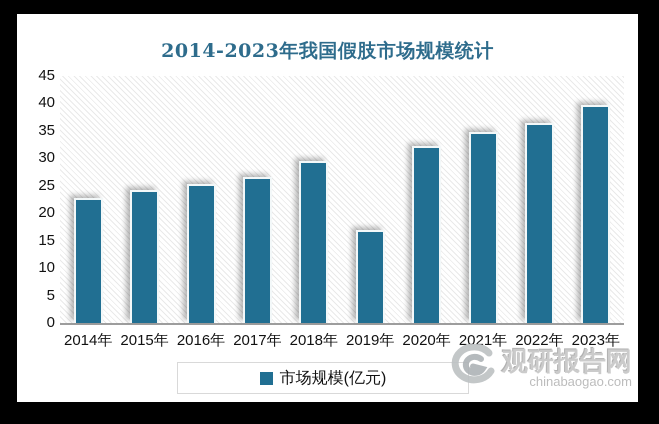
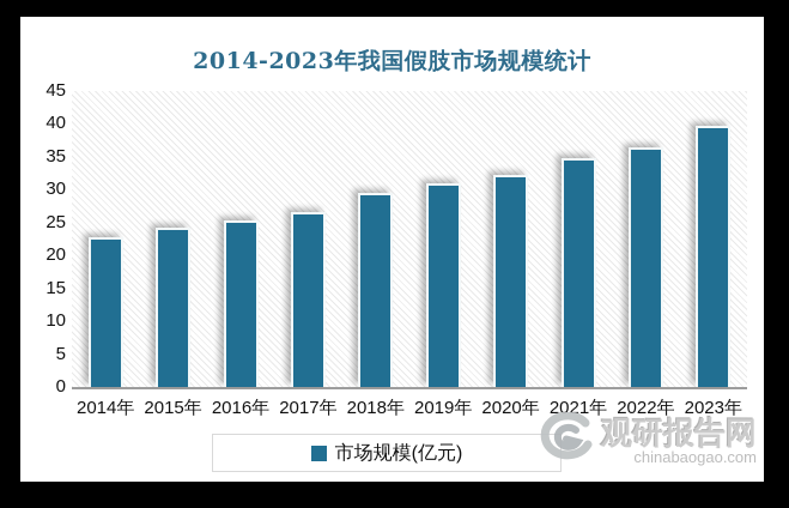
2019年: 17 -> 31
